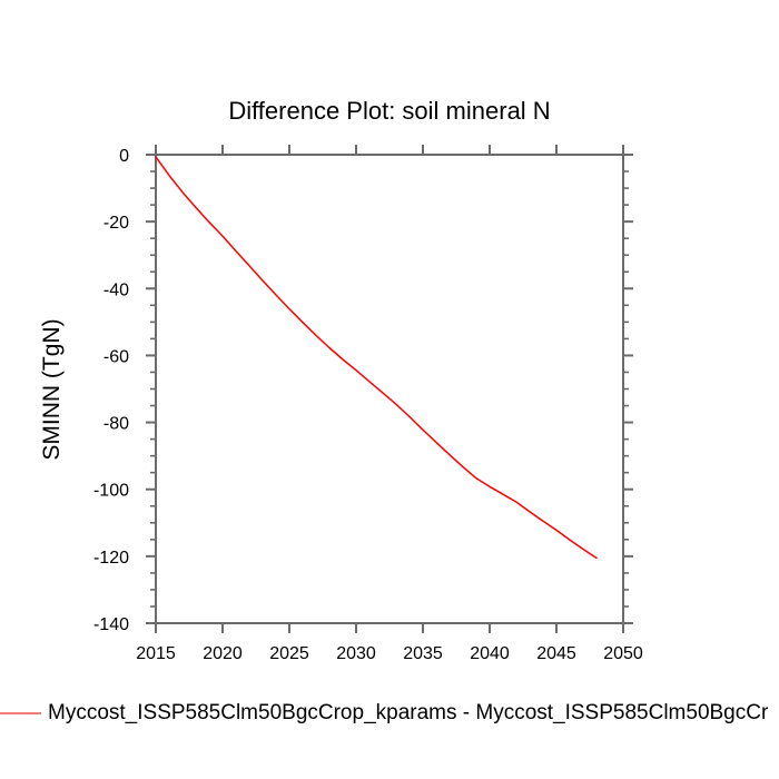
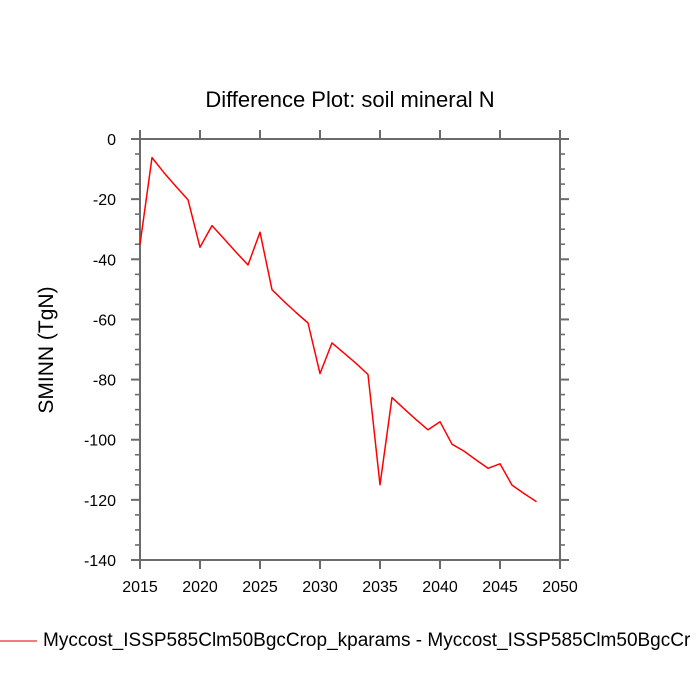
2015: -1 -> -35
2020: -24 -> -36
2025: -46 -> -31
2030: -64 -> -78
2035: -82 -> -115
2040: -99 -> -94
2045: -112 -> -108
